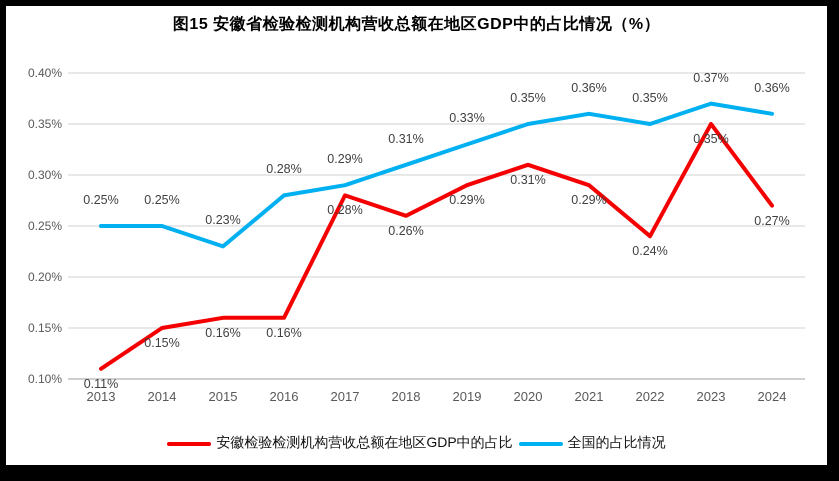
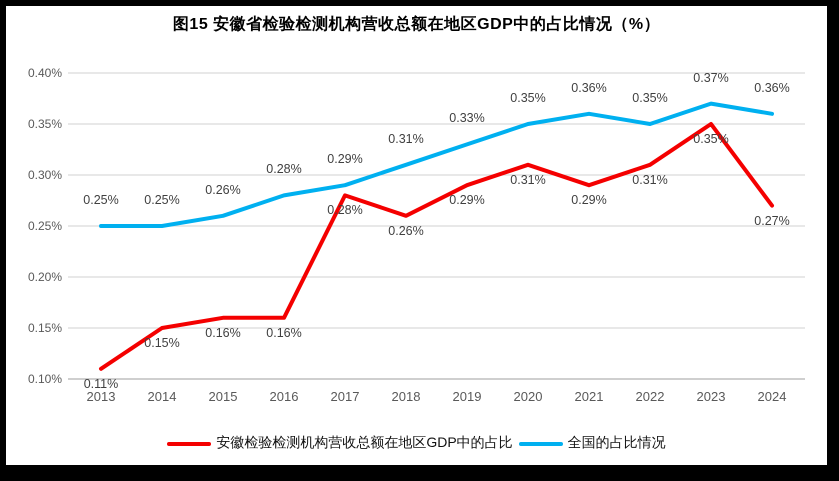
全国的占比情况/2015: 0.23% -> 0.26%
安徽检验检测机构营收总额在地区GDP中的占比/2022: 0.24% -> 0.31%
